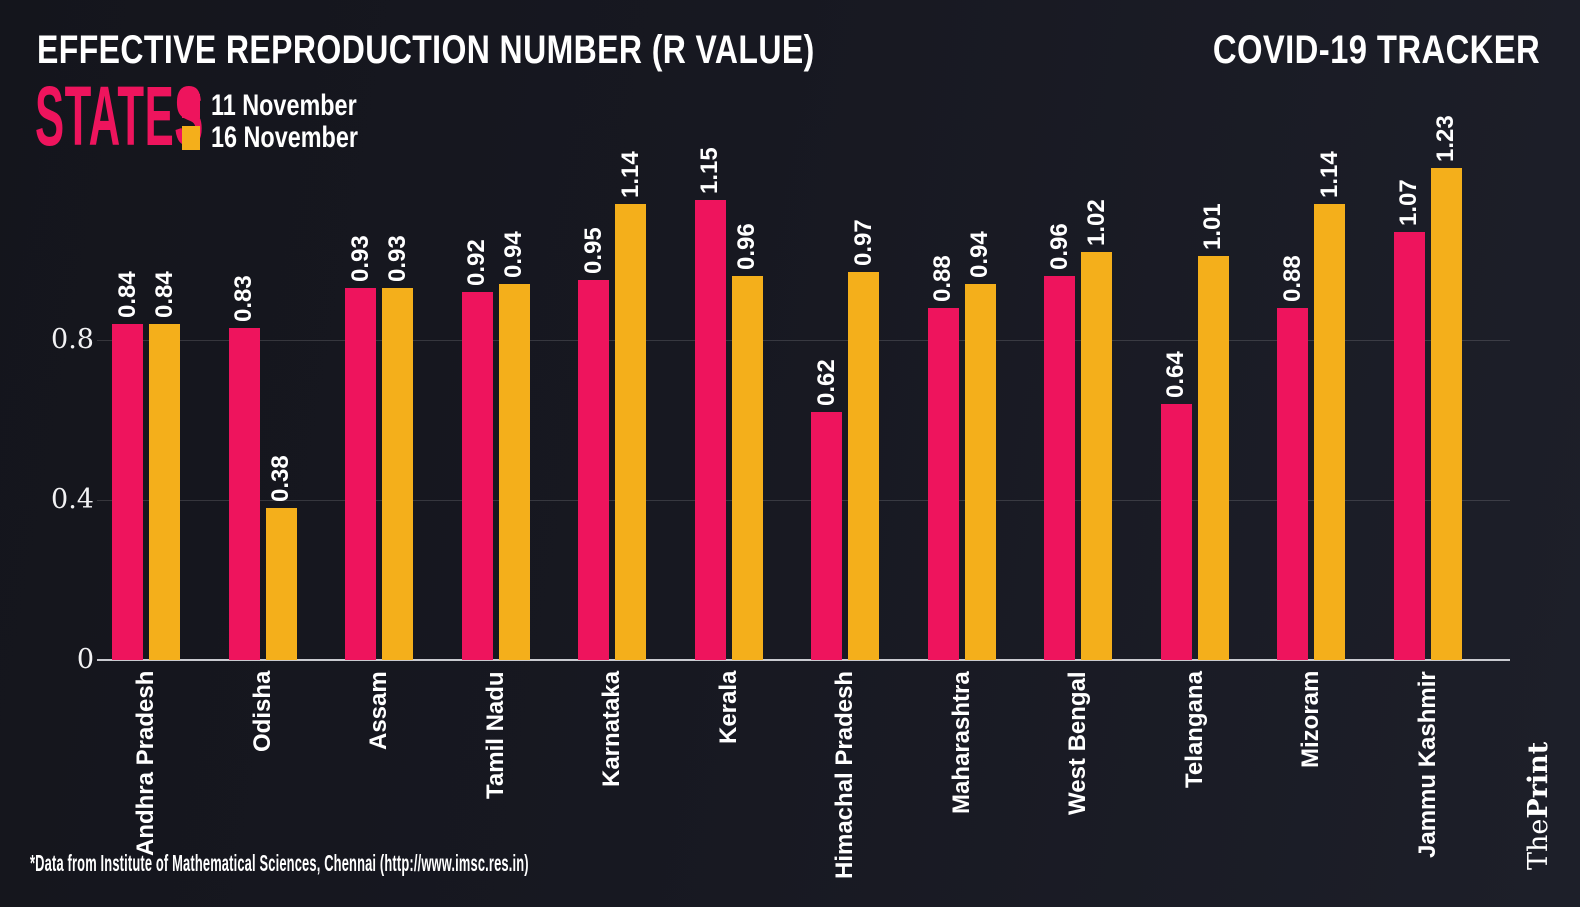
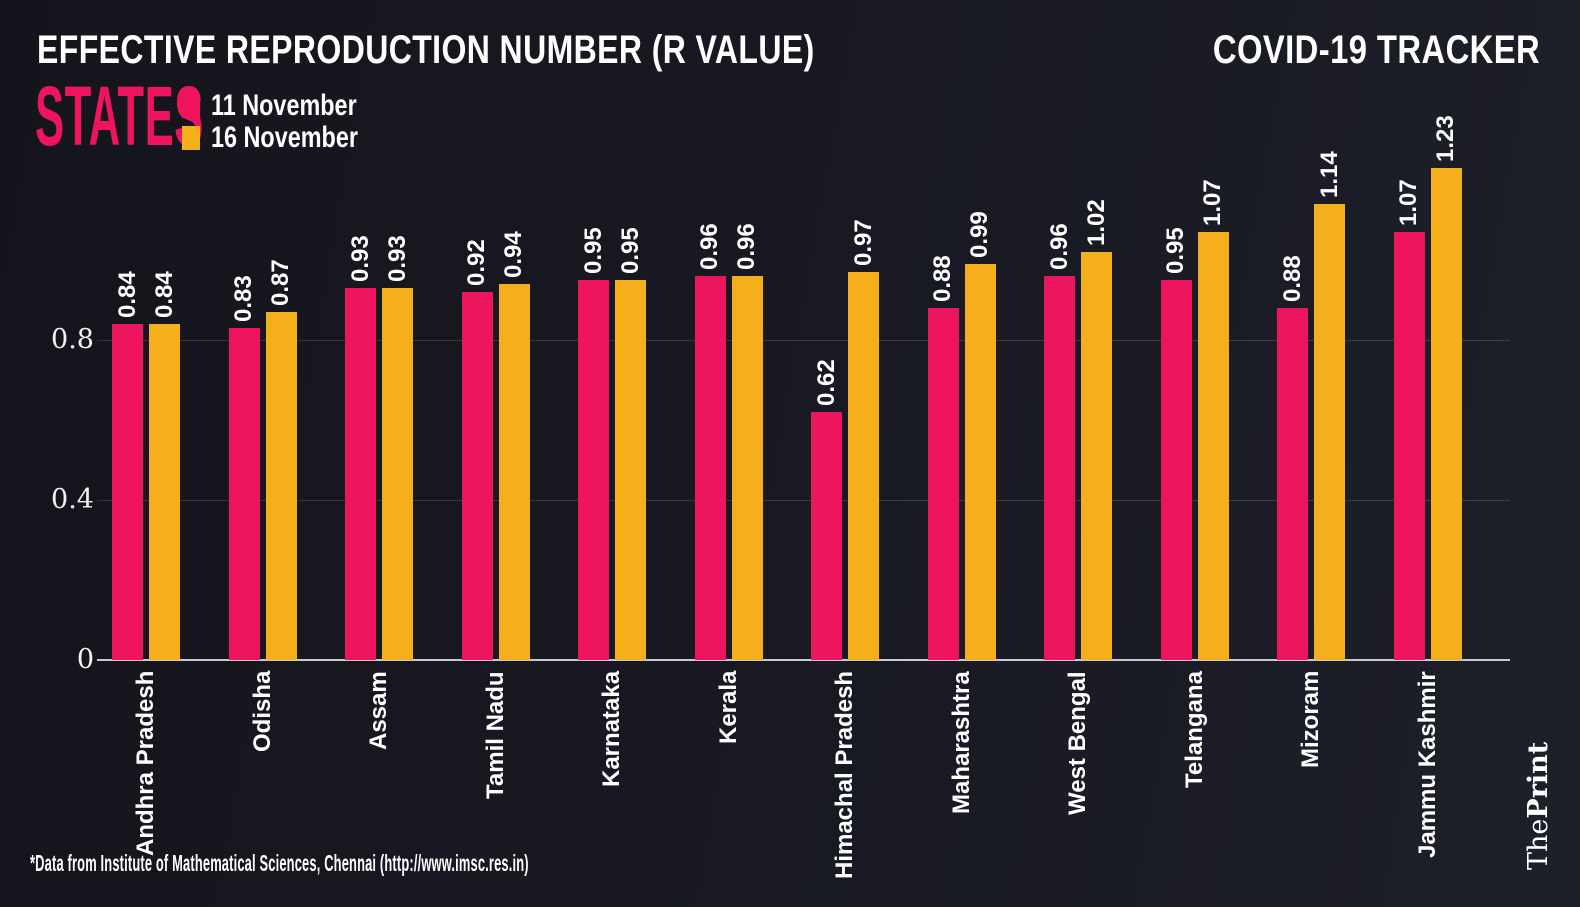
16 November/Odisha: 0.38 -> 0.87
16 November/Karnataka: 1.14 -> 0.95
11 November/Kerala: 1.15 -> 0.96
16 November/Maharashtra: 0.94 -> 0.99
11 November/Telangana: 0.64 -> 0.95
16 November/Telangana: 1.01 -> 1.07
